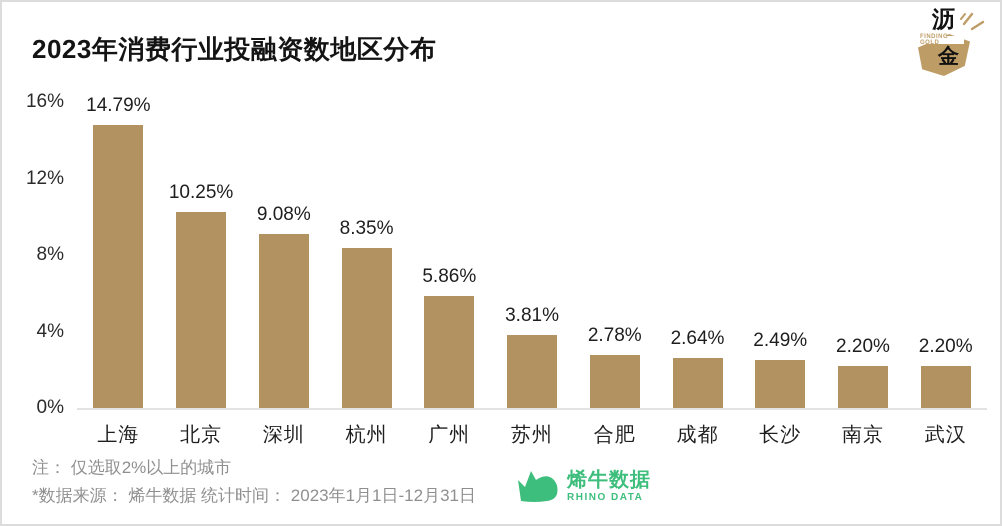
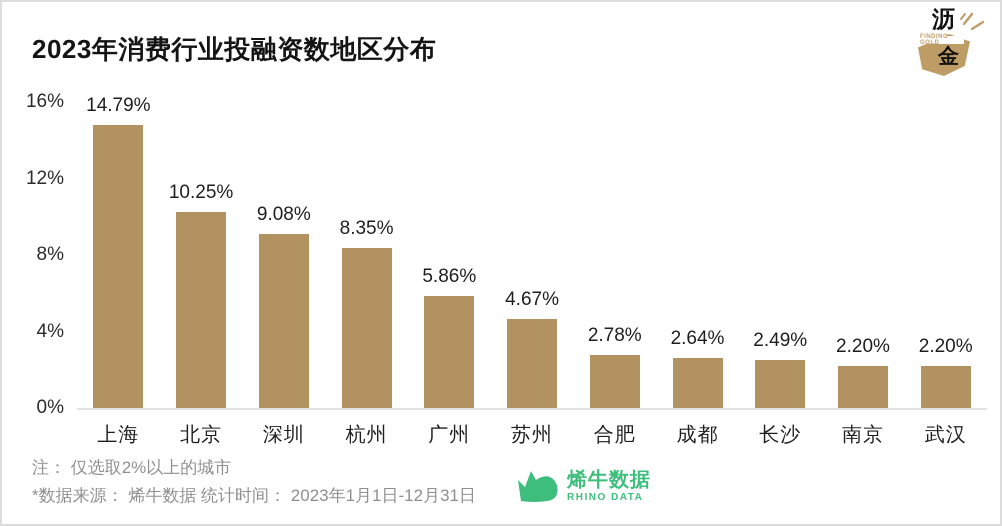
苏州: 3.81% -> 4.67%
